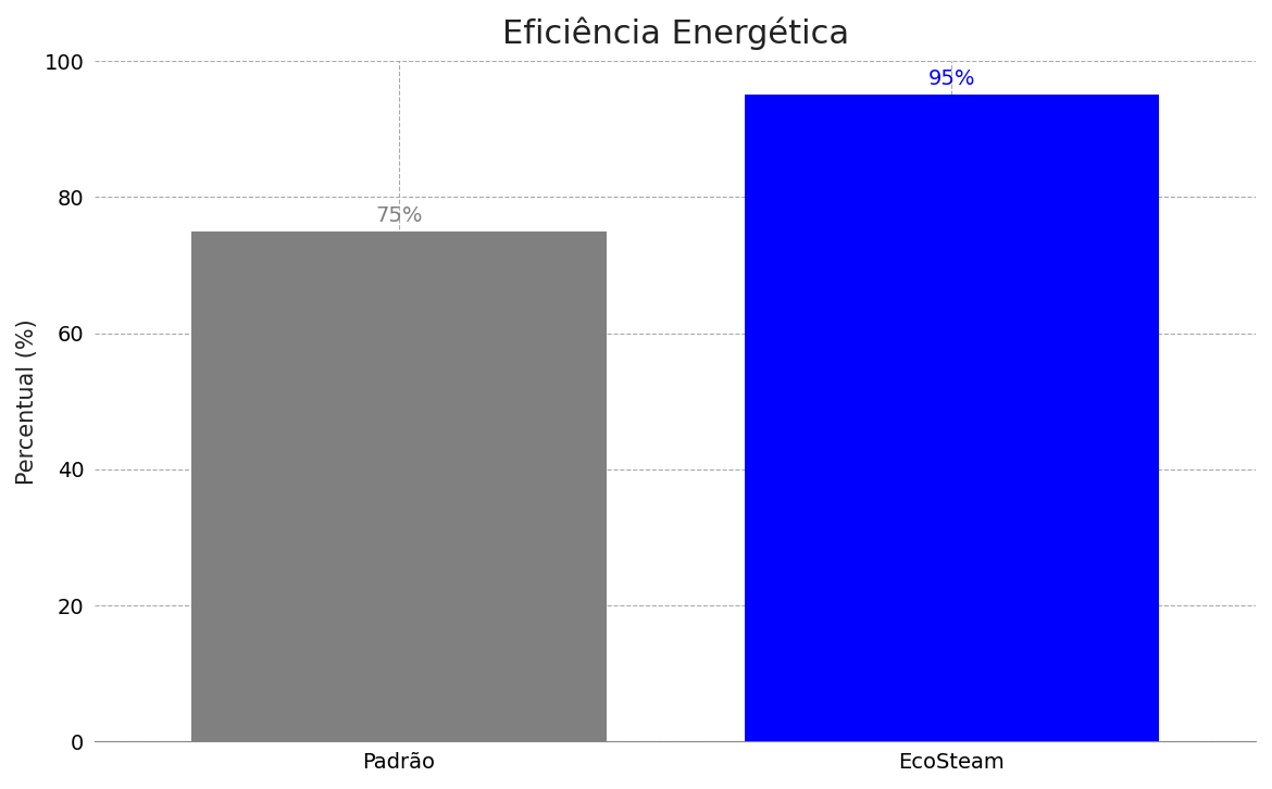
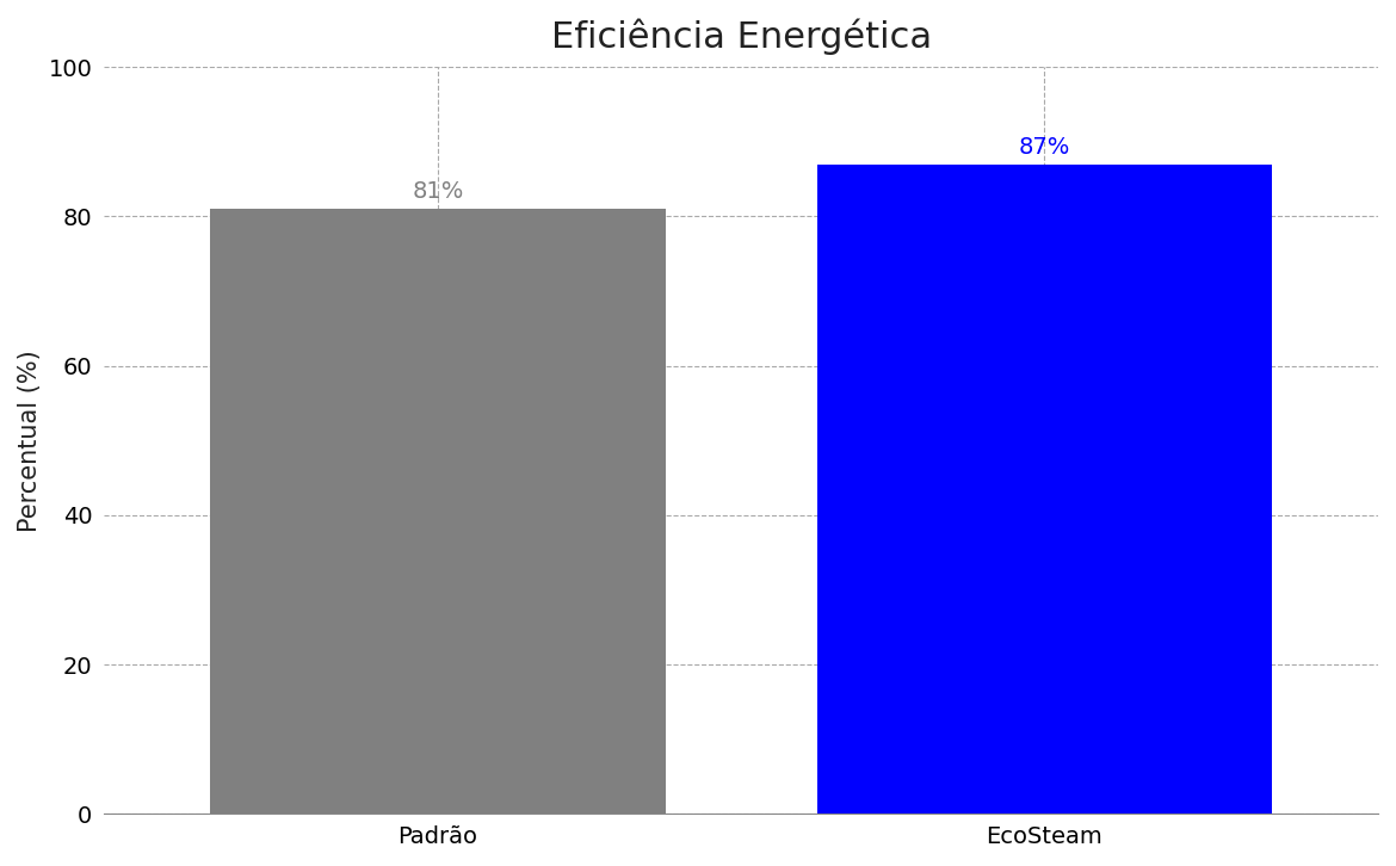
Padrão: 75% -> 81%
EcoSteam: 95% -> 87%
